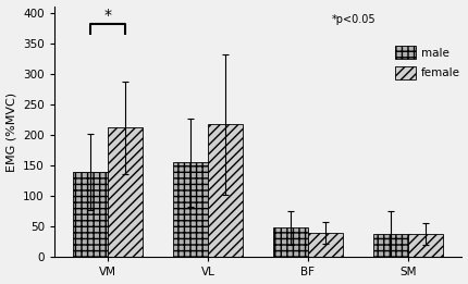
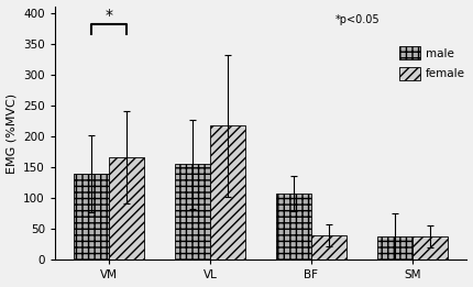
female/VM: 212 -> 166
male/BF: 48 -> 108
